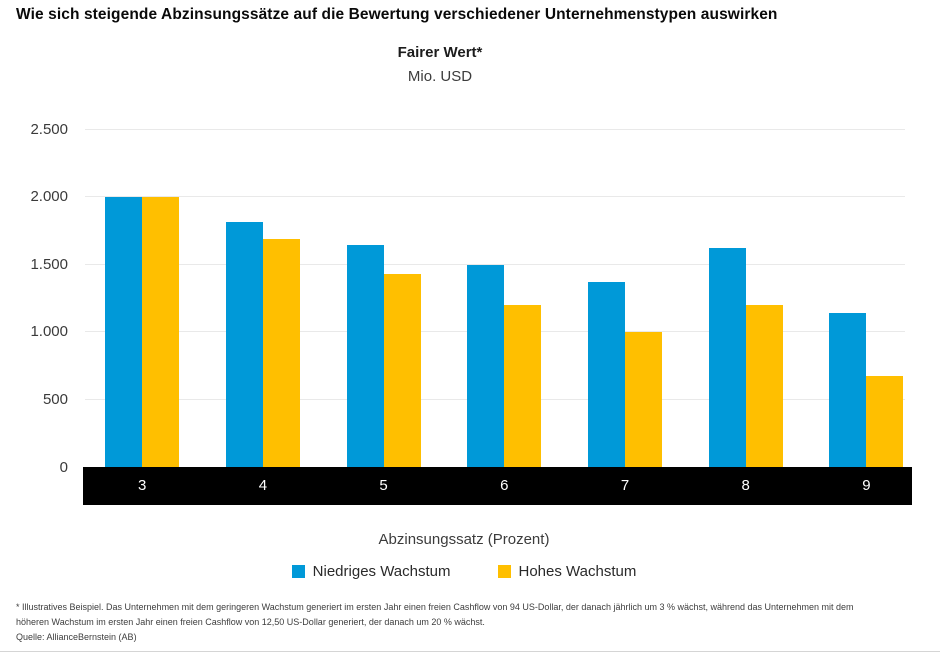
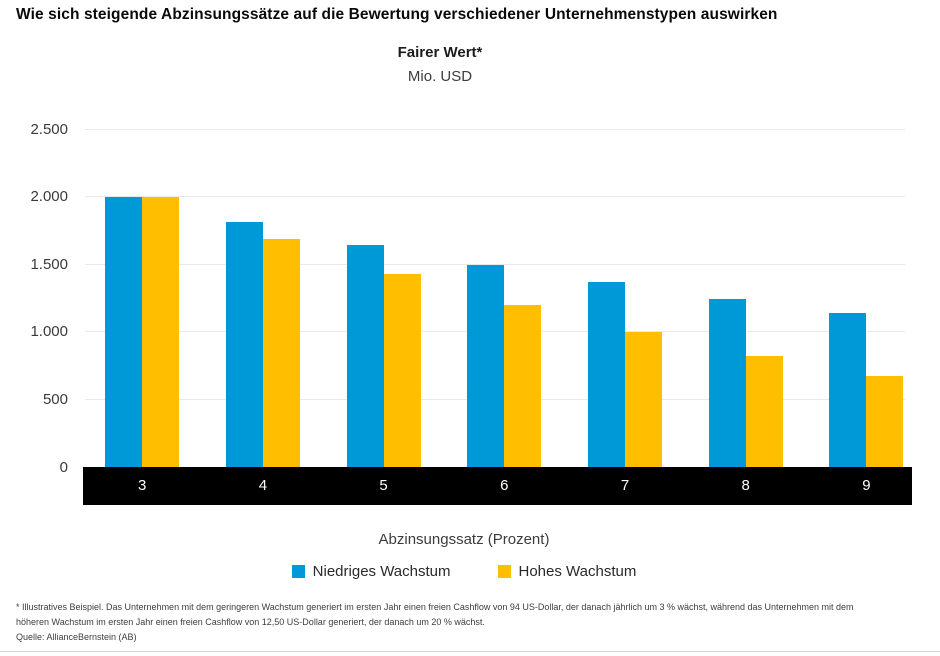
Niedriges Wachstum/8: 1620 -> 1240
Hohes Wachstum/8: 1200 -> 820
